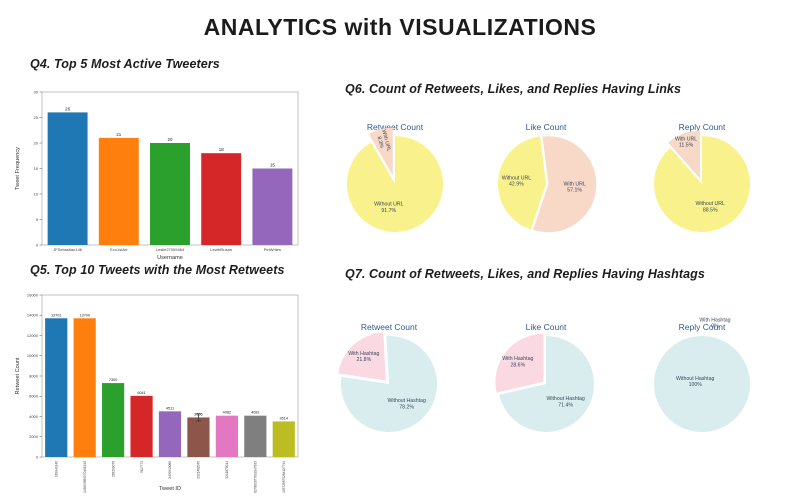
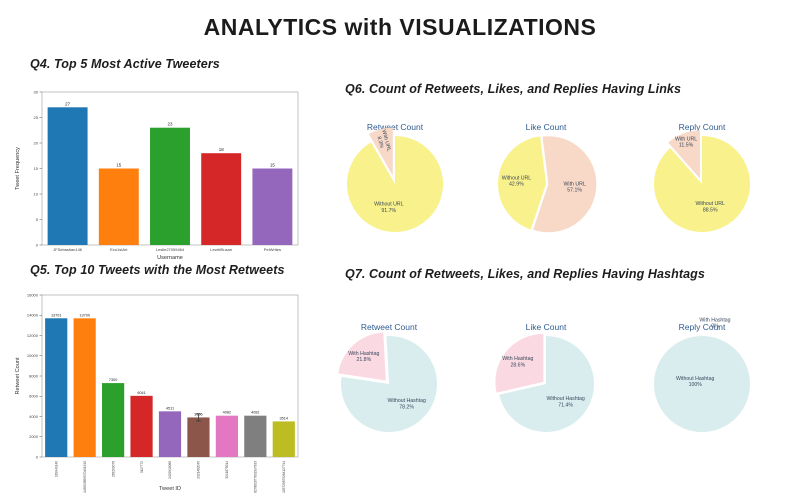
Q4. Top 5 Most Active Tweeters/JFSebastian146: 26 -> 27
Q4. Top 5 Most Active Tweeters/Eco1stArt: 21 -> 15
Q4. Top 5 Most Active Tweeters/Leslie27059464: 20 -> 23
